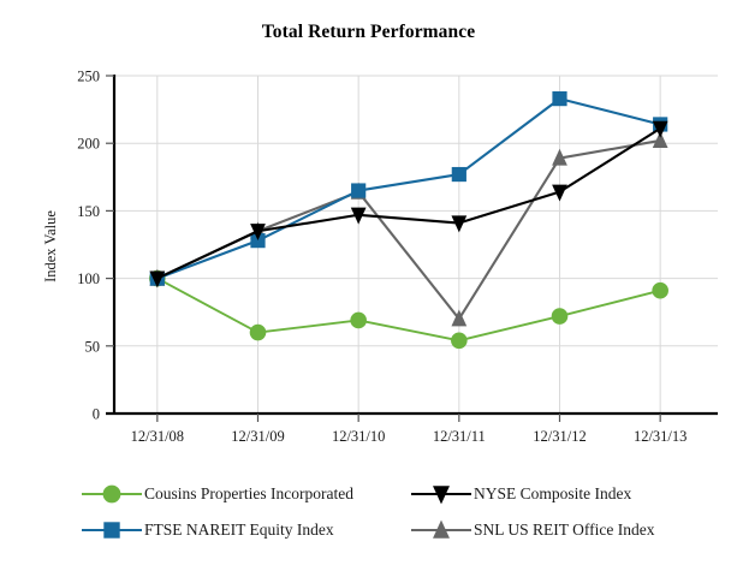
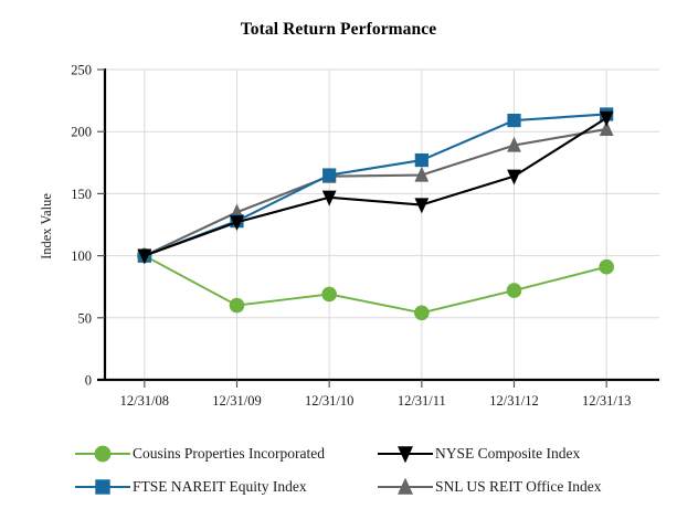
NYSE Composite Index/12/31/09: 135 -> 127
SNL US REIT Office Index/12/31/11: 70 -> 165
FTSE NAREIT Equity Index/12/31/12: 233 -> 209
